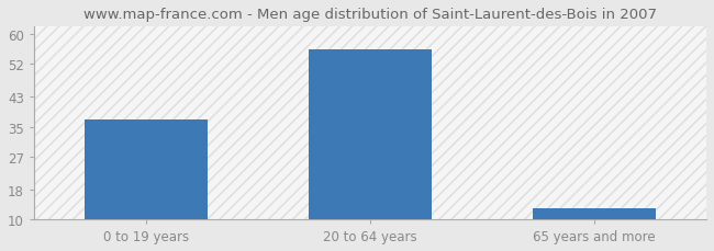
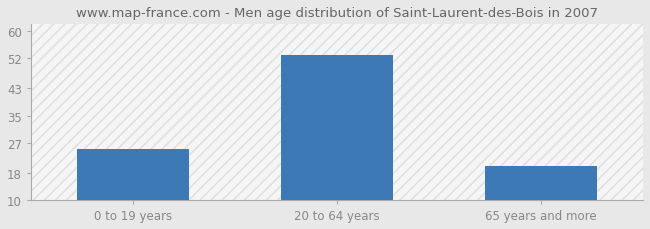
0 to 19 years: 37 -> 25
20 to 64 years: 56 -> 53
65 years and more: 13 -> 20
